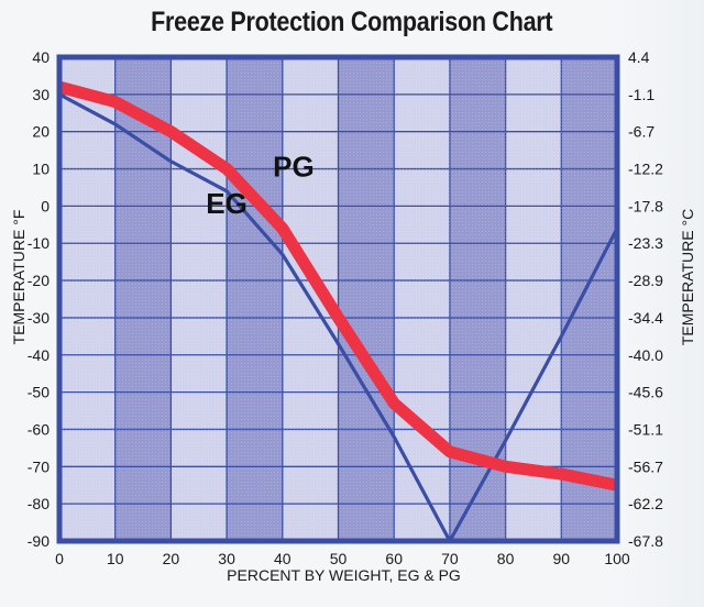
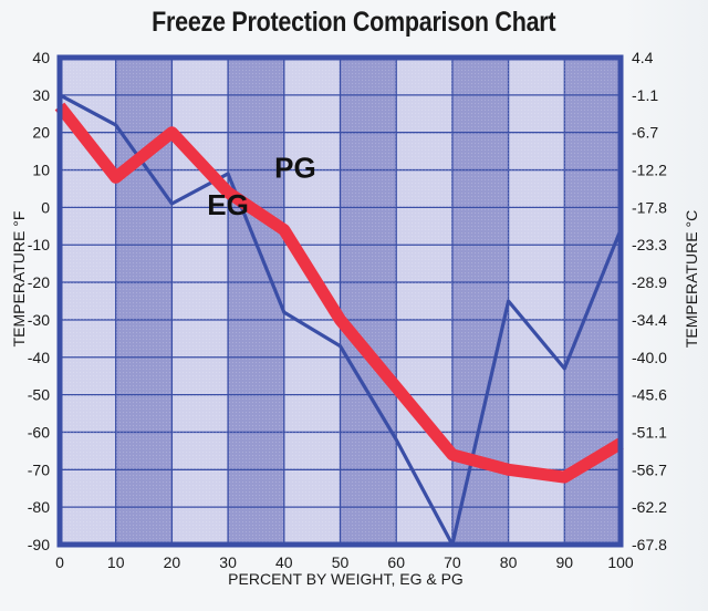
PG/0: 32 -> 27
PG/10: 28 -> 8
EG/20: 12 -> 1
EG/30: 4 -> 9
PG/30: 10 -> 4
EG/40: -13 -> -28
PG/60: -53 -> -48
EG/80: -63 -> -25
EG/90: -35 -> -43
PG/100: -75 -> -63
